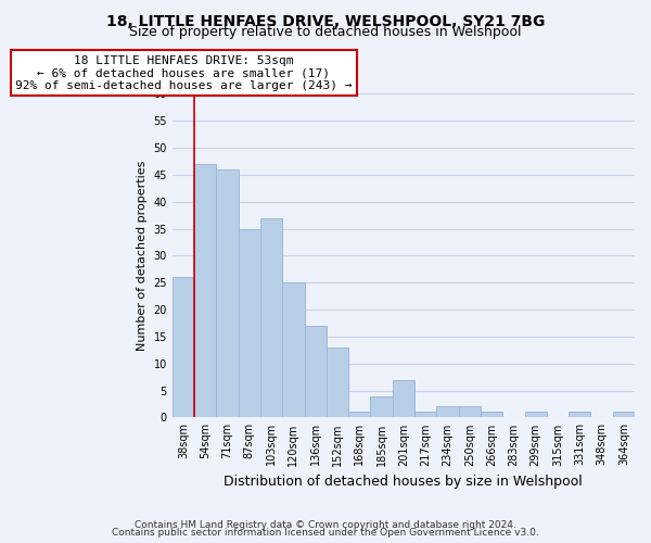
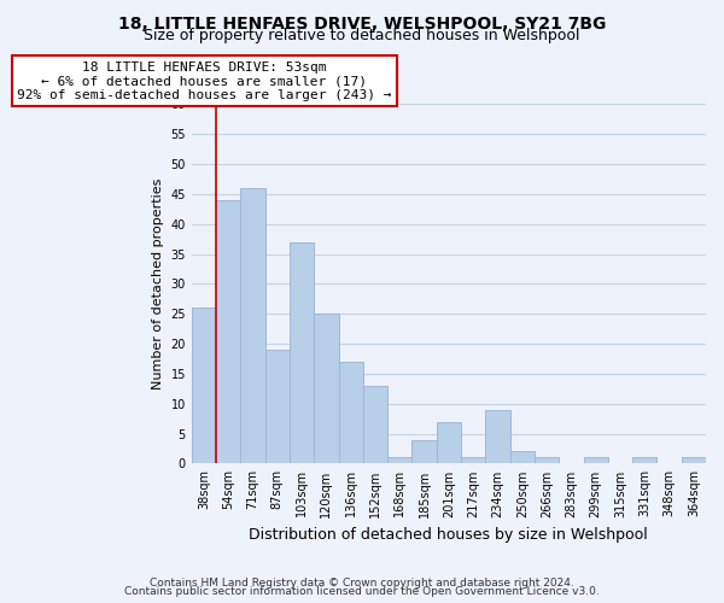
54sqm: 47 -> 44
87sqm: 35 -> 19
234sqm: 2 -> 9
